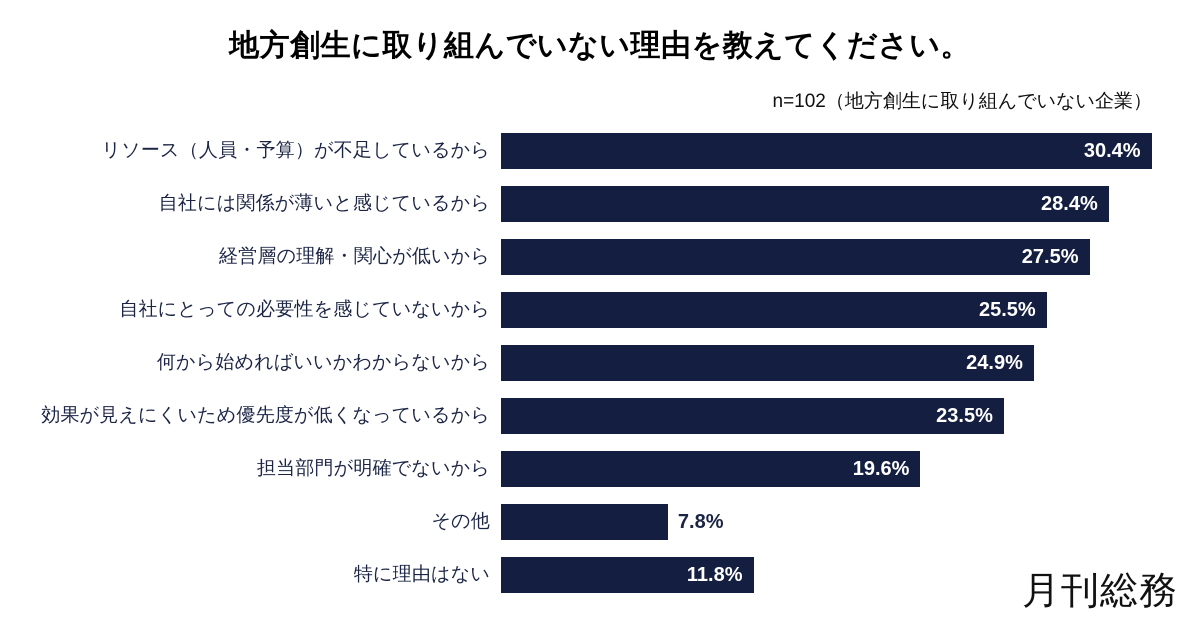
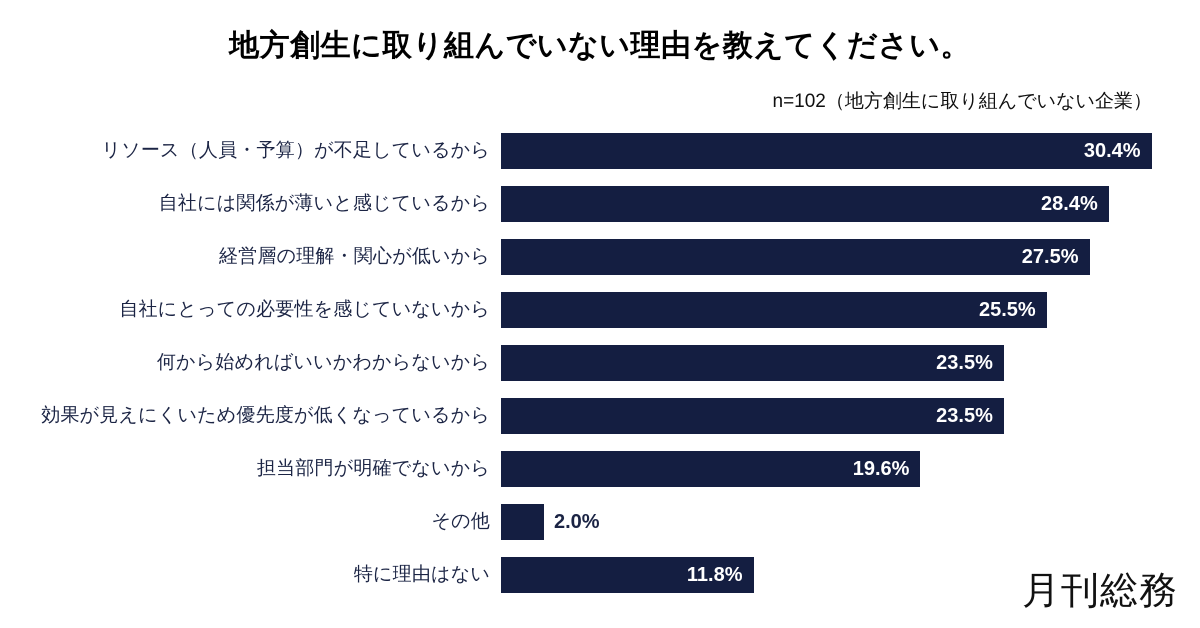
何から始めればいいかわからないから: 24.9% -> 23.5%
その他: 7.8% -> 2.0%
